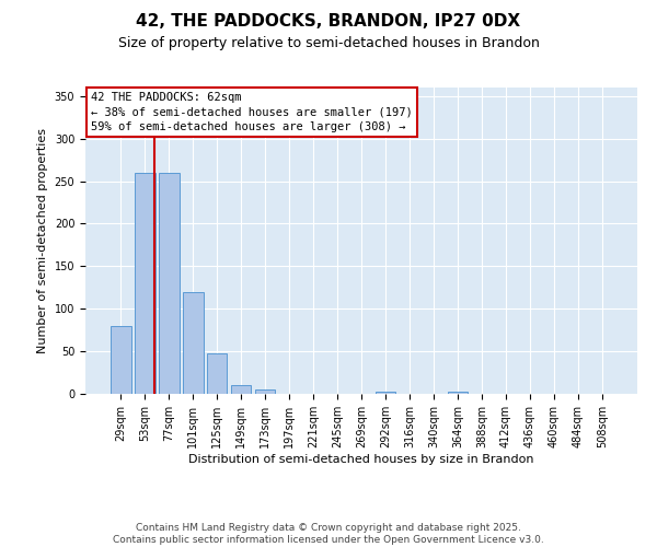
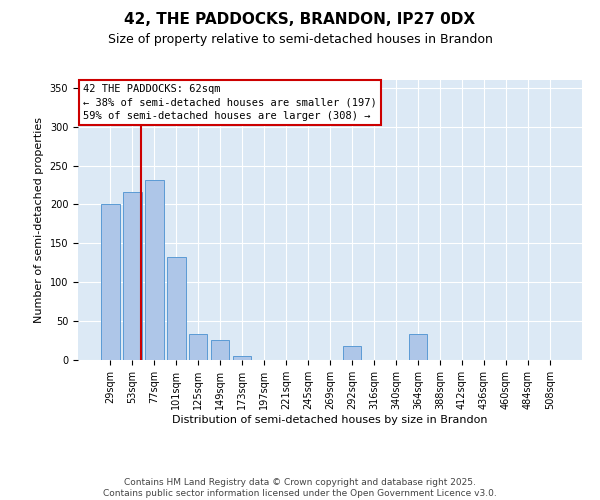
29sqm: 80 -> 200
53sqm: 260 -> 216
77sqm: 260 -> 232
101sqm: 120 -> 132
125sqm: 48 -> 34
149sqm: 10 -> 26
292sqm: 3 -> 18
364sqm: 3 -> 34
